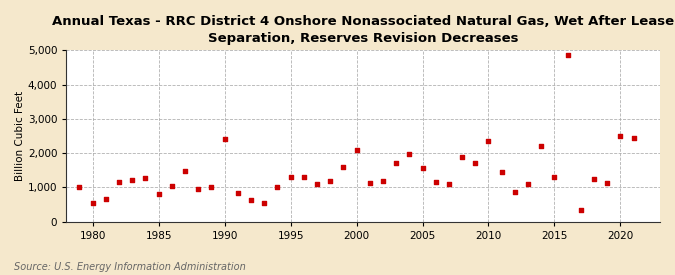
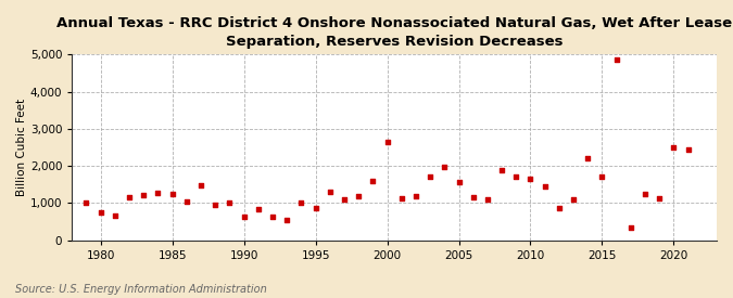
1980: 550 -> 750
1985: 800 -> 1,260
1990: 2,400 -> 620
1995: 1,300 -> 870
2000: 2,100 -> 2,650
2010: 2,350 -> 1,650
2015: 1,300 -> 1,700
